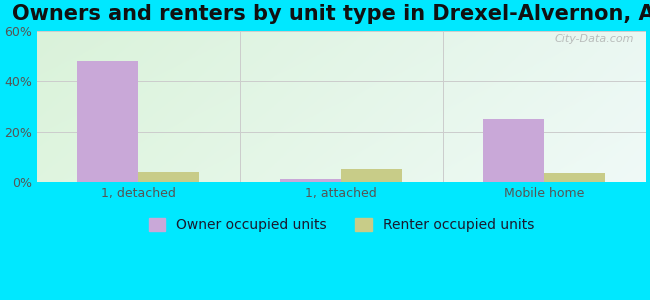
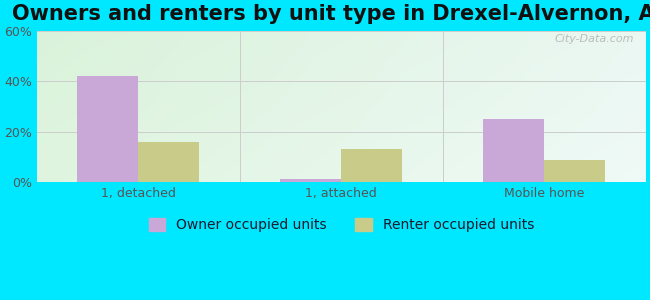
Owner occupied units/1, detached: 48% -> 42%
Renter occupied units/1, detached: 4.0% -> 16.0%
Renter occupied units/1, attached: 5.0% -> 13.0%
Renter occupied units/Mobile home: 3.5% -> 8.5%
